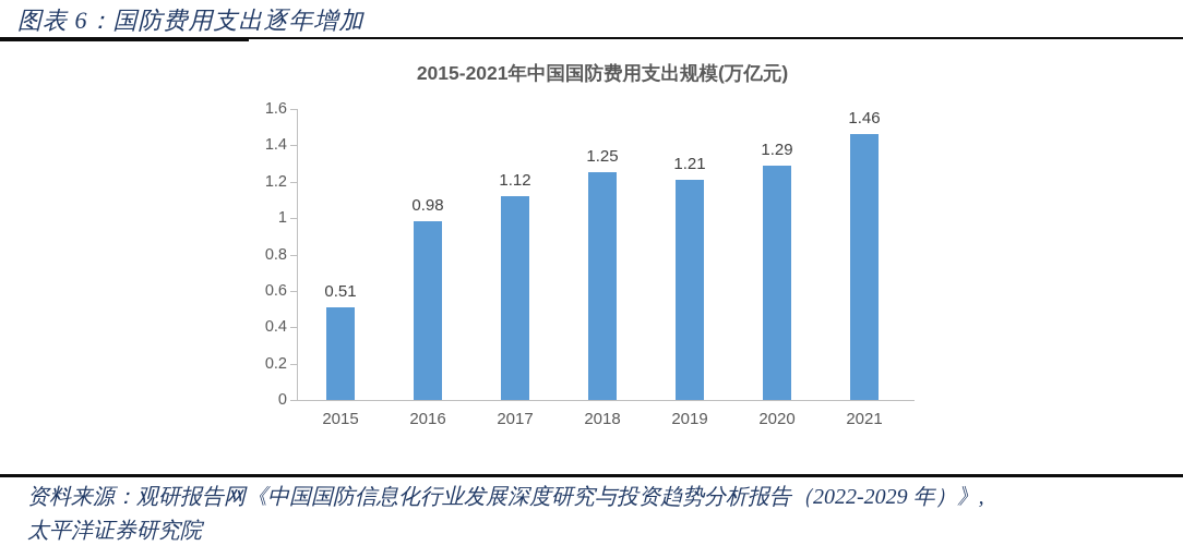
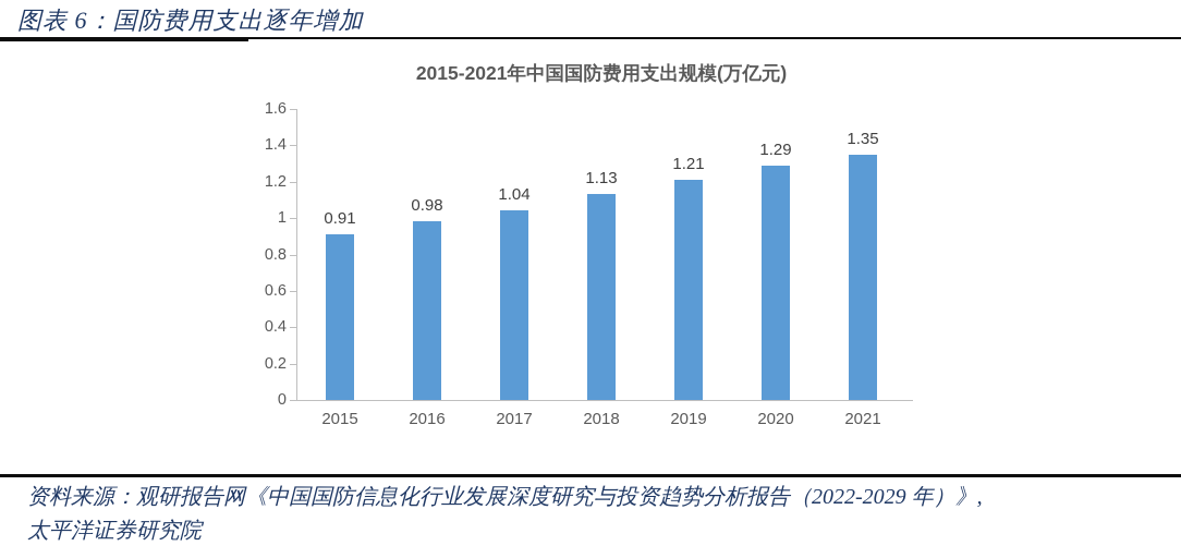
2015: 0.51 -> 0.91
2017: 1.12 -> 1.04
2018: 1.25 -> 1.13
2021: 1.46 -> 1.35
